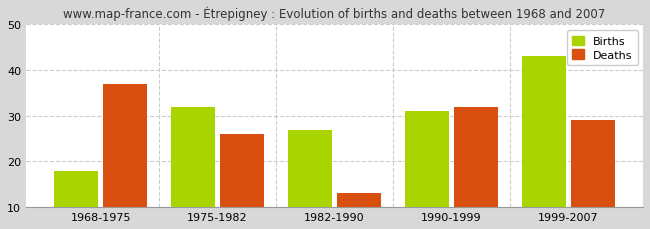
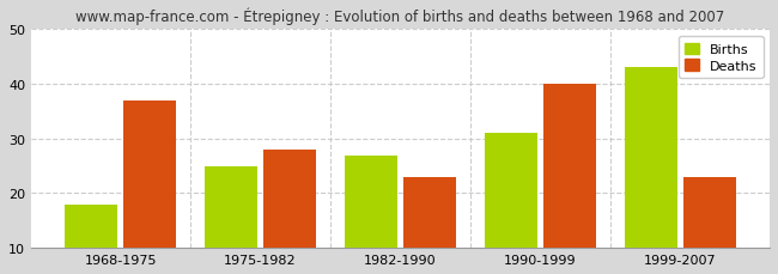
Births/1975-1982: 32 -> 25
Deaths/1975-1982: 26 -> 28
Deaths/1982-1990: 13 -> 23
Deaths/1990-1999: 32 -> 40
Deaths/1999-2007: 29 -> 23
